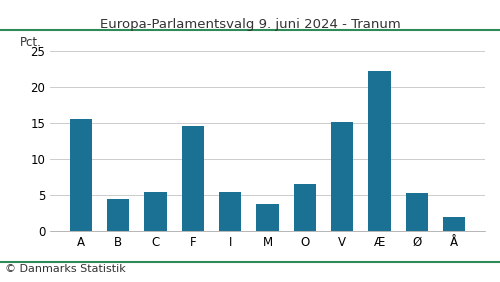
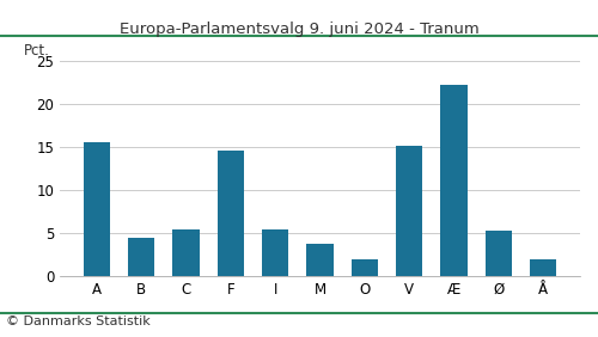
O: 6.5 -> 2.0
